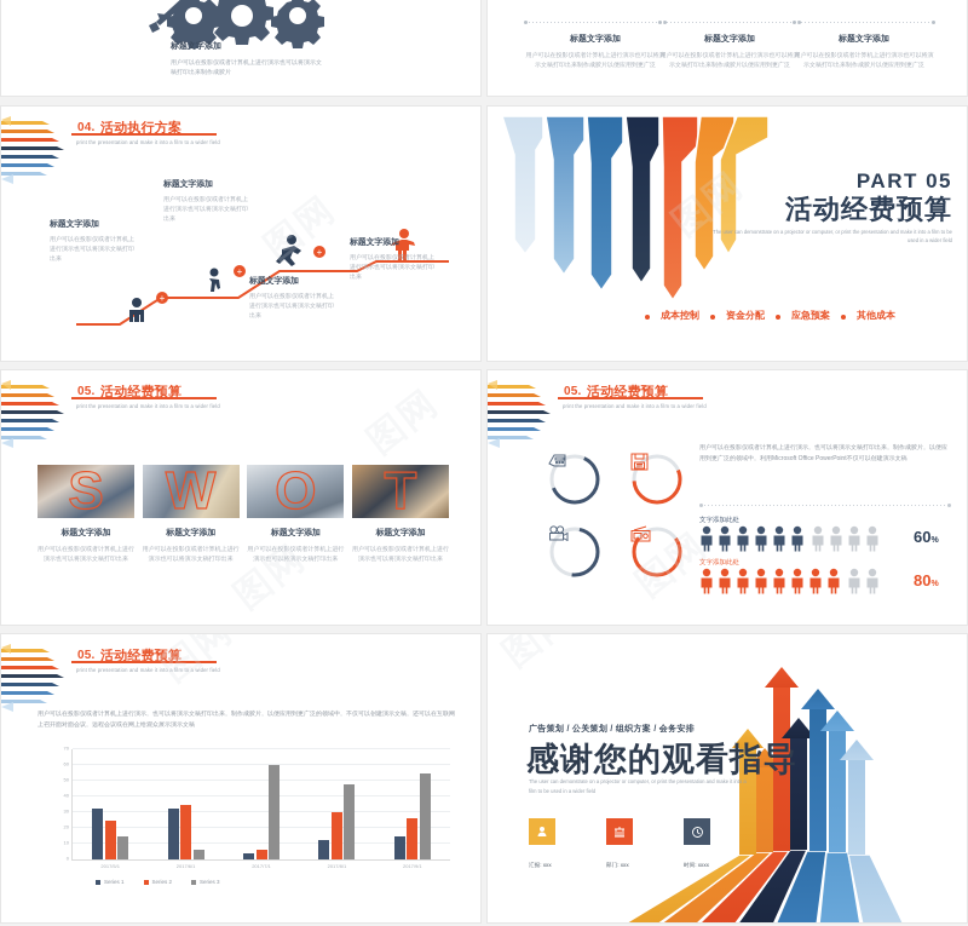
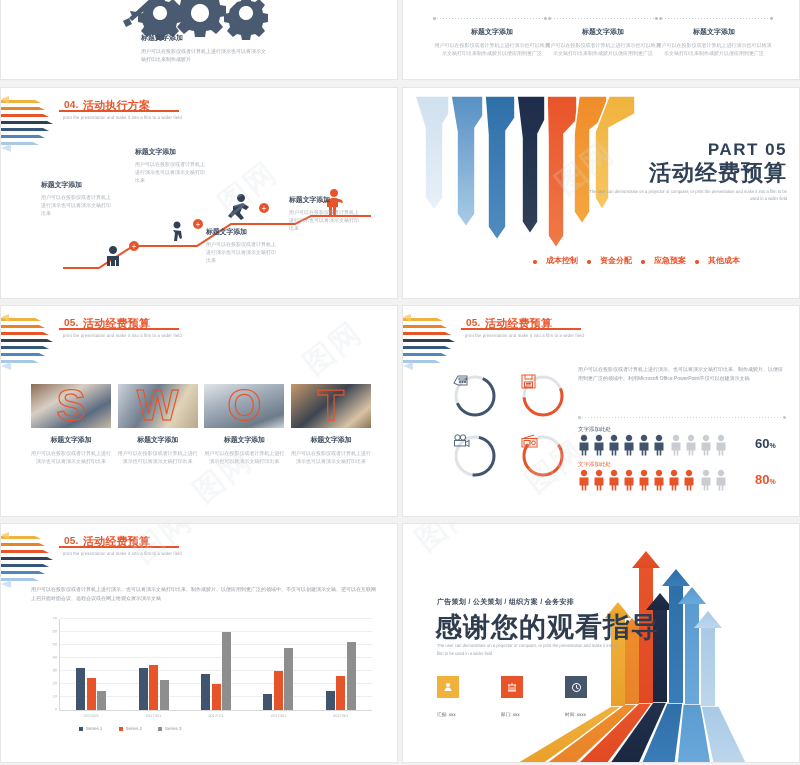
Series 3/2017/6/1: 6 -> 23
Series 1/2017/7/1: 4 -> 28
Series 2/2017/7/1: 6 -> 20
Series 3/2017/9/1: 55 -> 52
